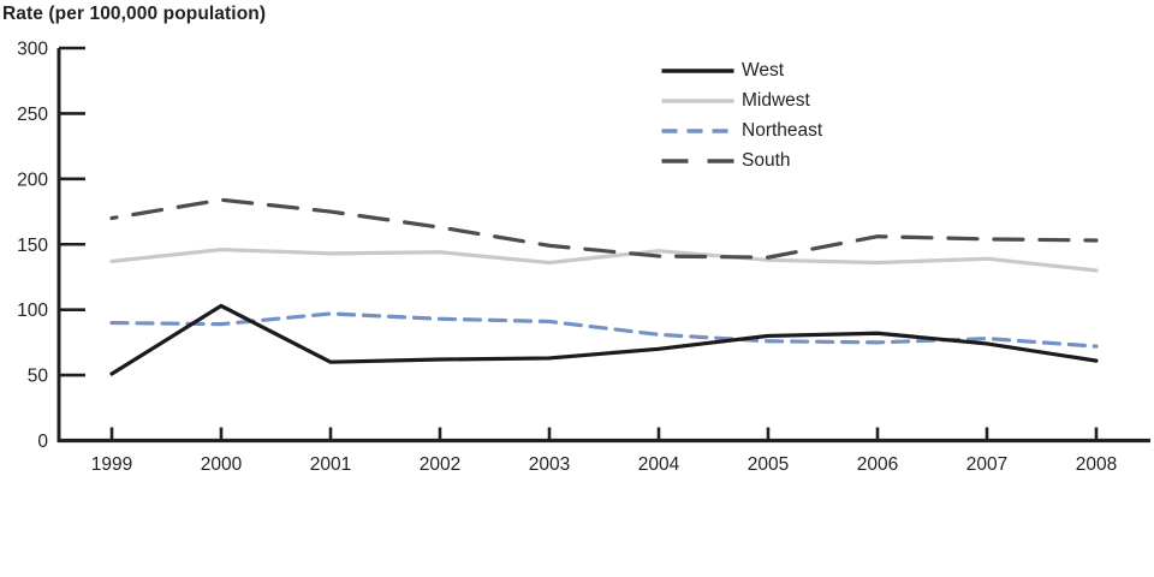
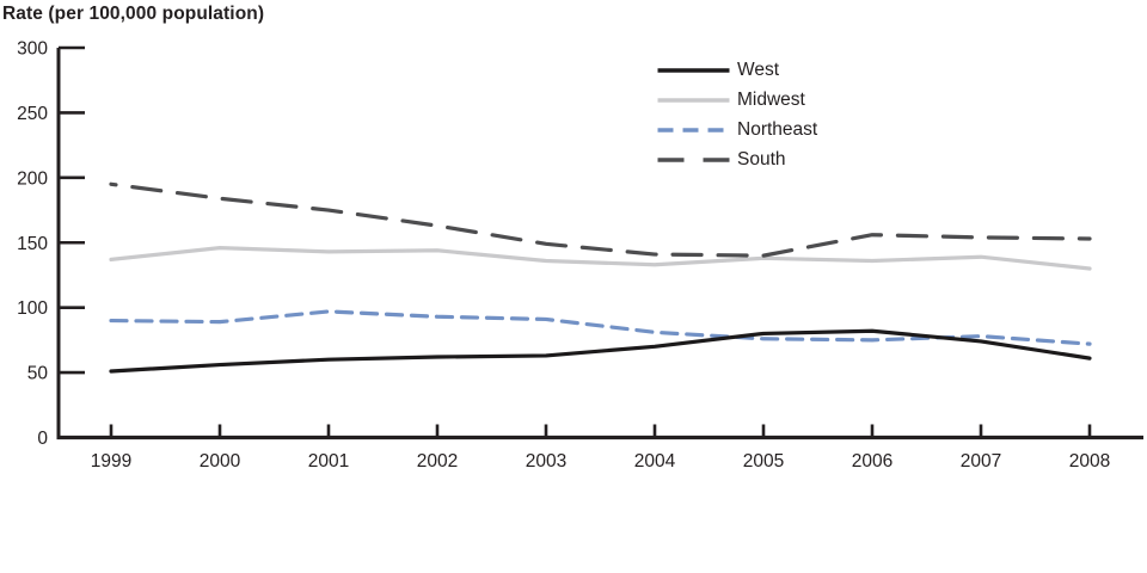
South/1999: 170 -> 195
West/2000: 103 -> 56
Midwest/2004: 145 -> 133
